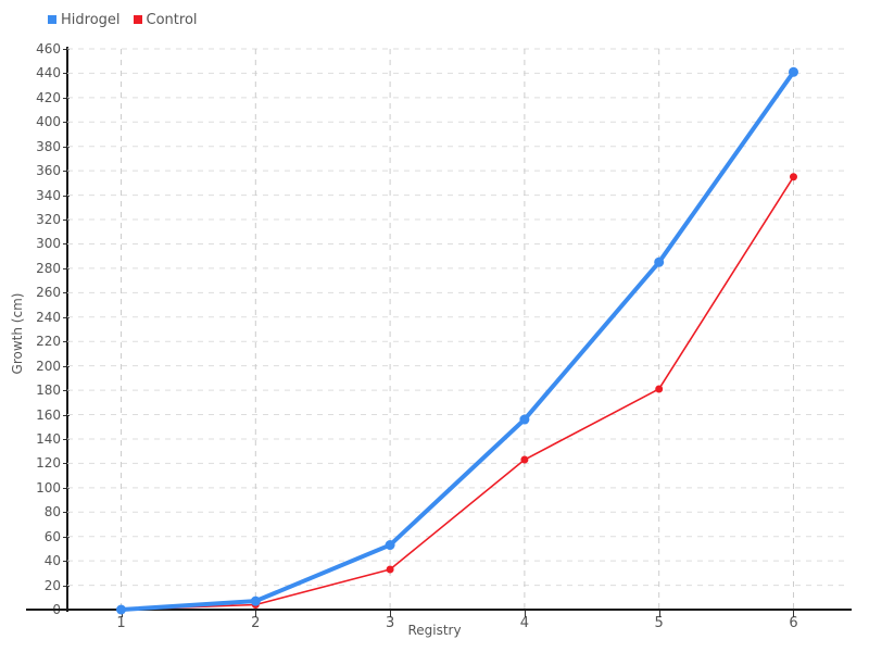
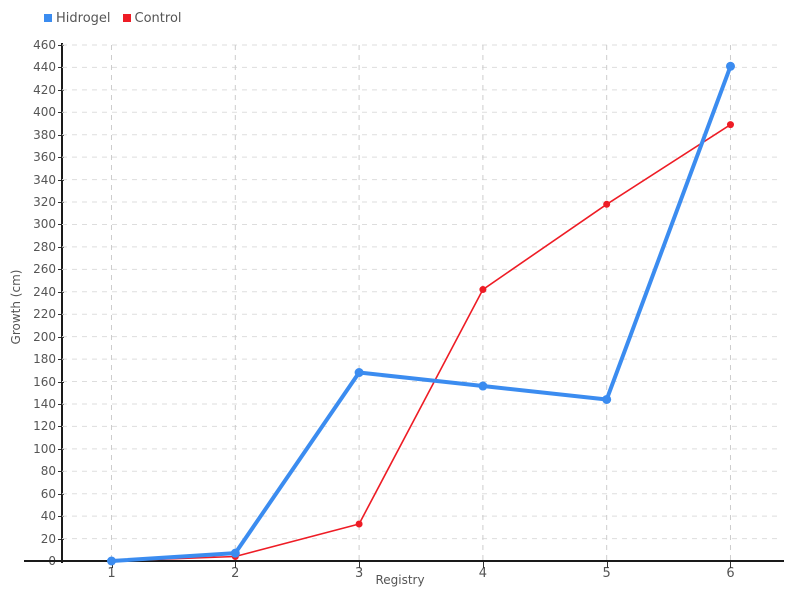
Hidrogel/3: 53 -> 168
Control/4: 123 -> 242
Hidrogel/5: 285 -> 144
Control/5: 181 -> 318
Control/6: 355 -> 389
